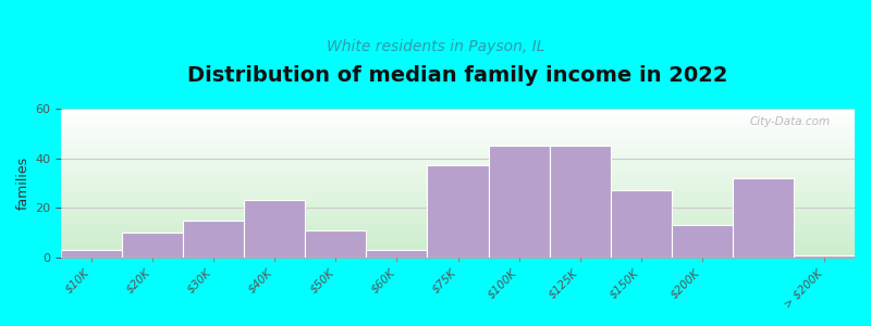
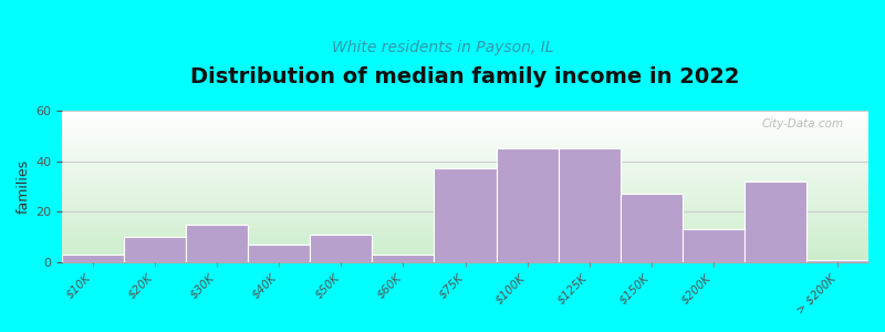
$40K: 23 -> 7
